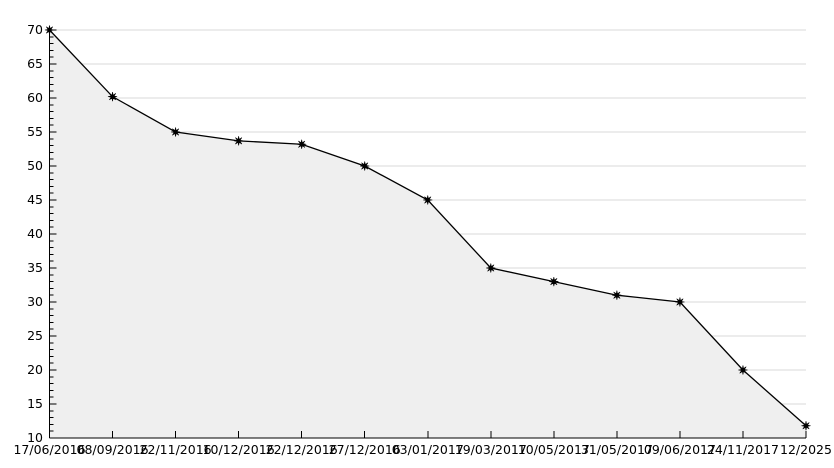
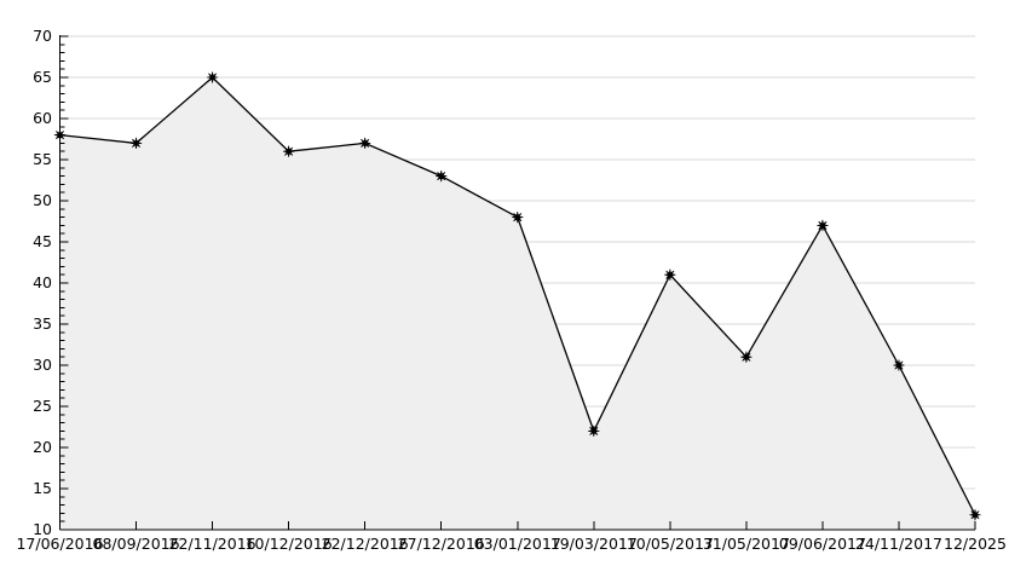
17/06/2016: 70 -> 58
08/09/2016: 60 -> 57
22/11/2016: 55 -> 65
10/12/2016: 54 -> 56
22/12/2016: 53 -> 57
27/12/2016: 50 -> 53
03/01/2017: 45 -> 48
19/03/2017: 35 -> 22
10/05/2017: 33 -> 41
09/06/2017: 30 -> 47
24/11/2017: 20 -> 30
